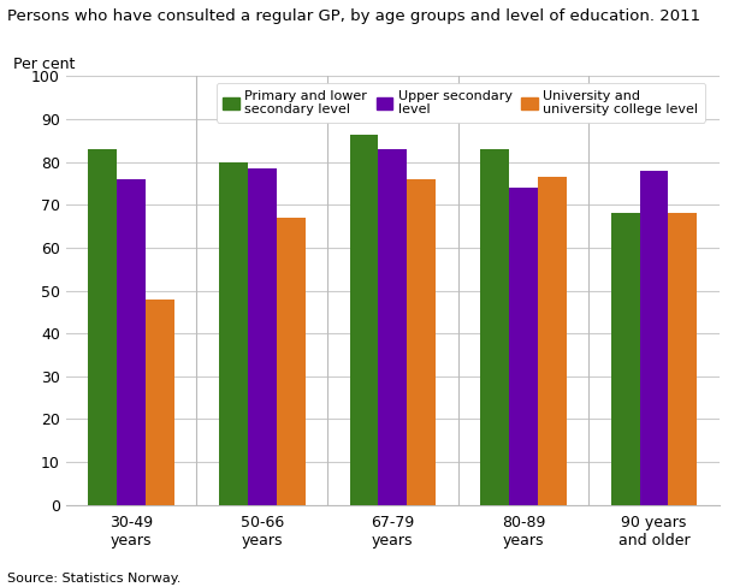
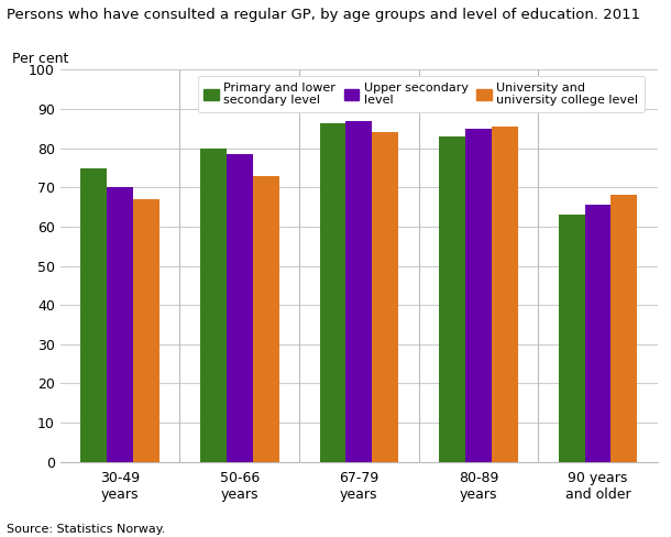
Primary and lower secondary level/30-49 years: 83.0 -> 75.0
Upper secondary level/30-49 years: 76.0 -> 70.0
University and university college level/30-49 years: 48.0 -> 67.0
University and university college level/50-66 years: 67.0 -> 73.0
Upper secondary level/67-79 years: 83.0 -> 87.0
University and university college level/67-79 years: 76.0 -> 84.0
Upper secondary level/80-89 years: 74.0 -> 85.0
University and university college level/80-89 years: 76.5 -> 85.5
Primary and lower secondary level/90 years and older: 68.0 -> 63.0
Upper secondary level/90 years and older: 78.0 -> 65.5
